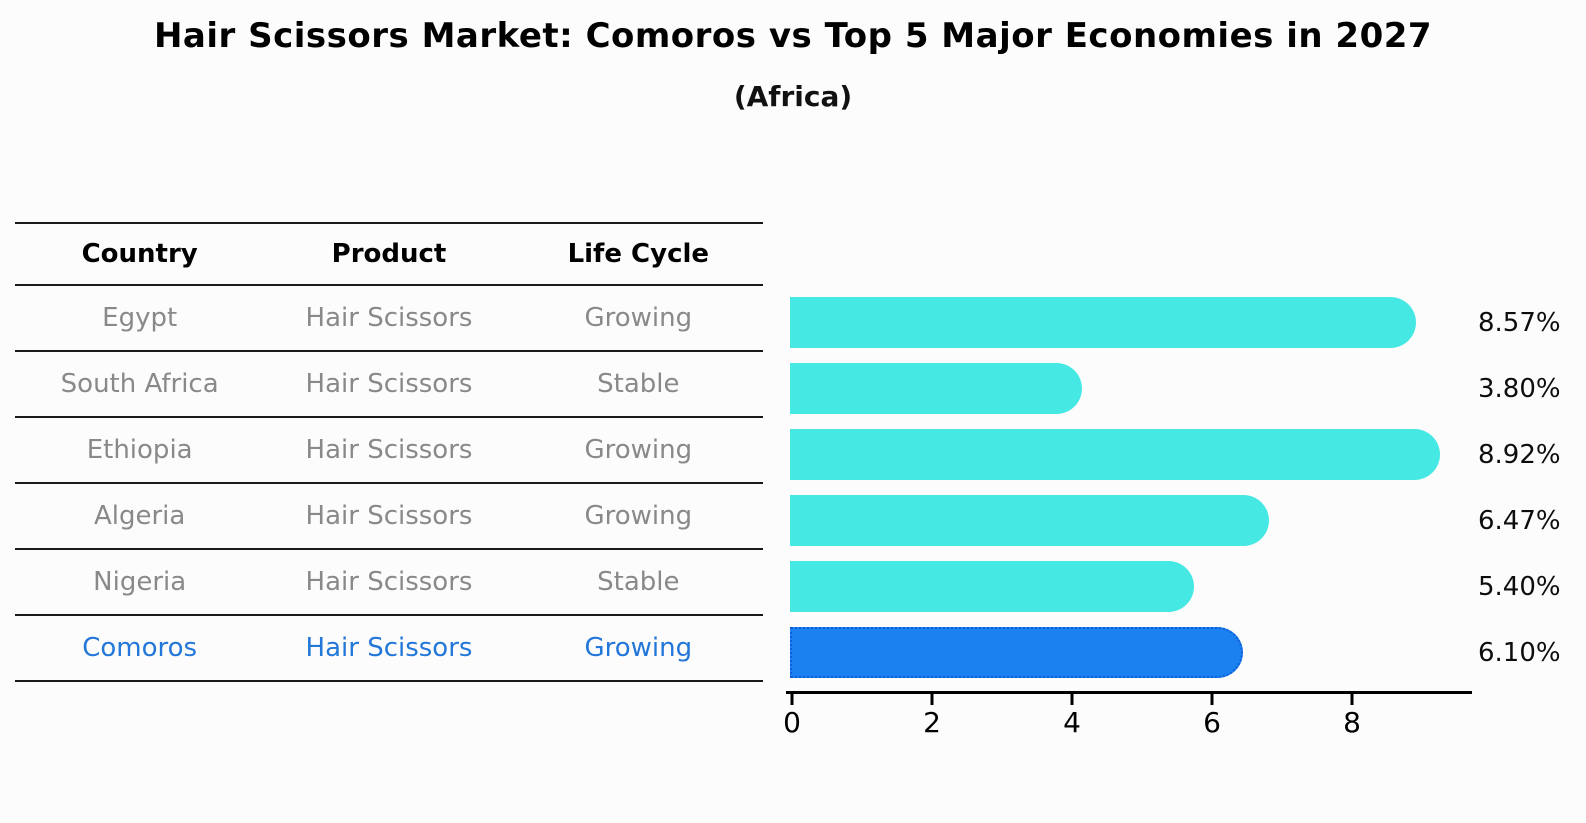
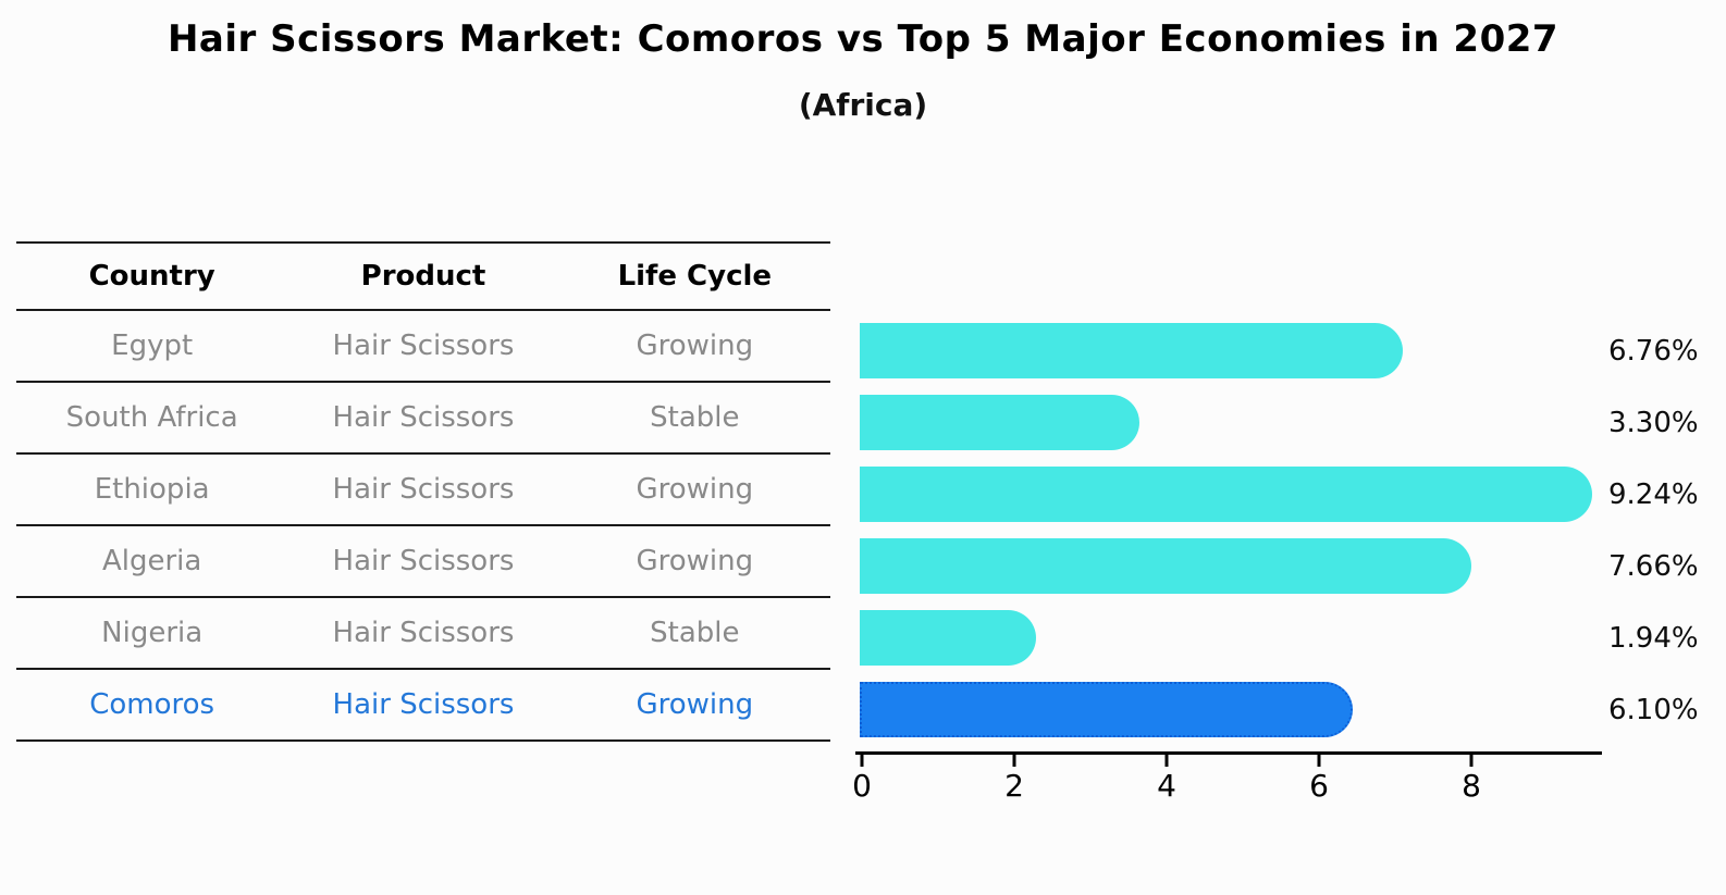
Egypt: 8.57% -> 6.76%
South Africa: 3.80% -> 3.30%
Ethiopia: 8.92% -> 9.24%
Algeria: 6.47% -> 7.66%
Nigeria: 5.40% -> 1.94%
